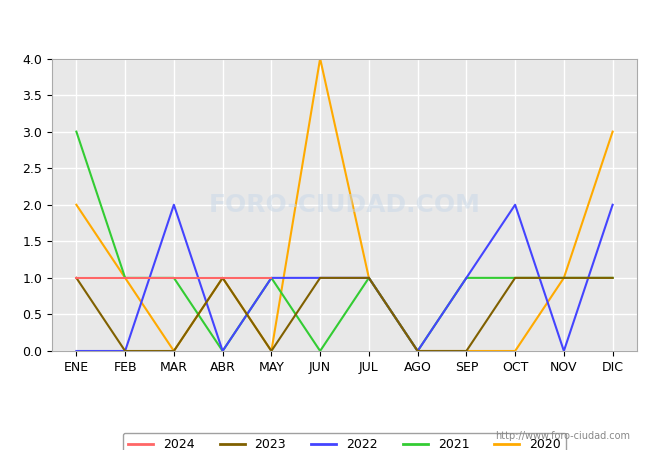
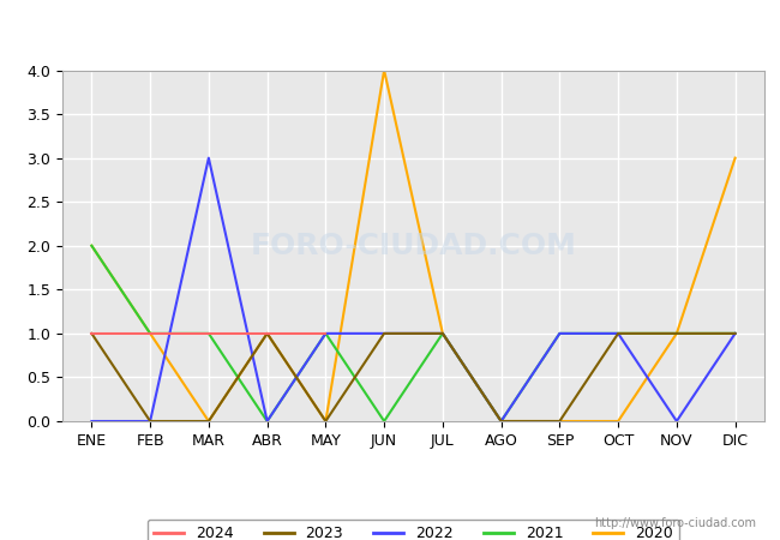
2021/ENE: 3 -> 2
2022/MAR: 2 -> 3
2022/OCT: 2 -> 1
2022/DIC: 2 -> 1
